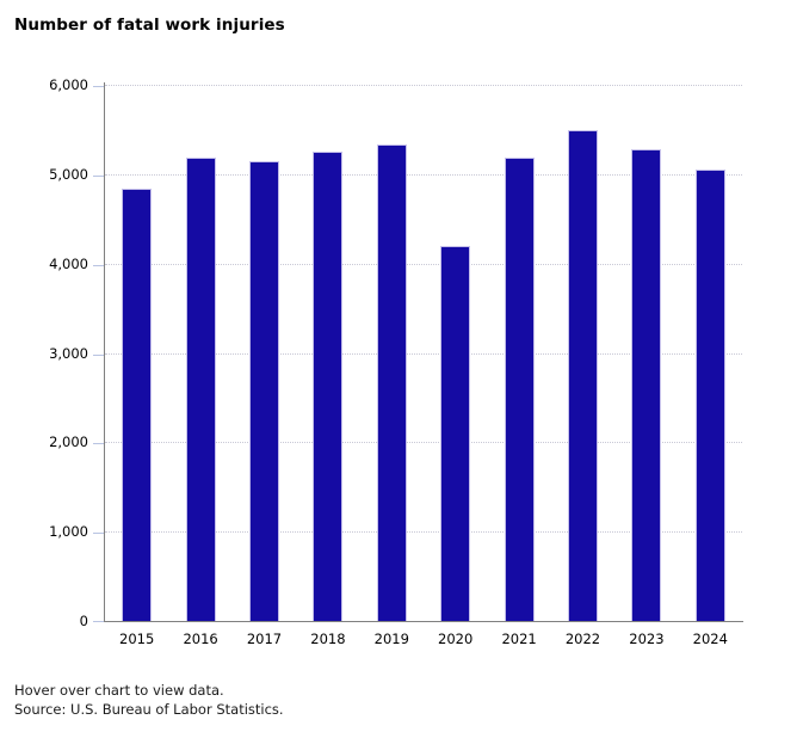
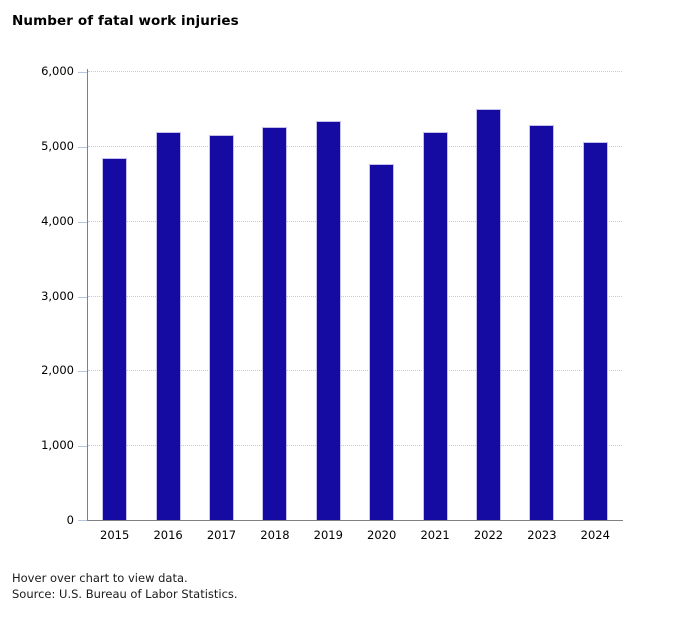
2020: 4200 -> 4800
